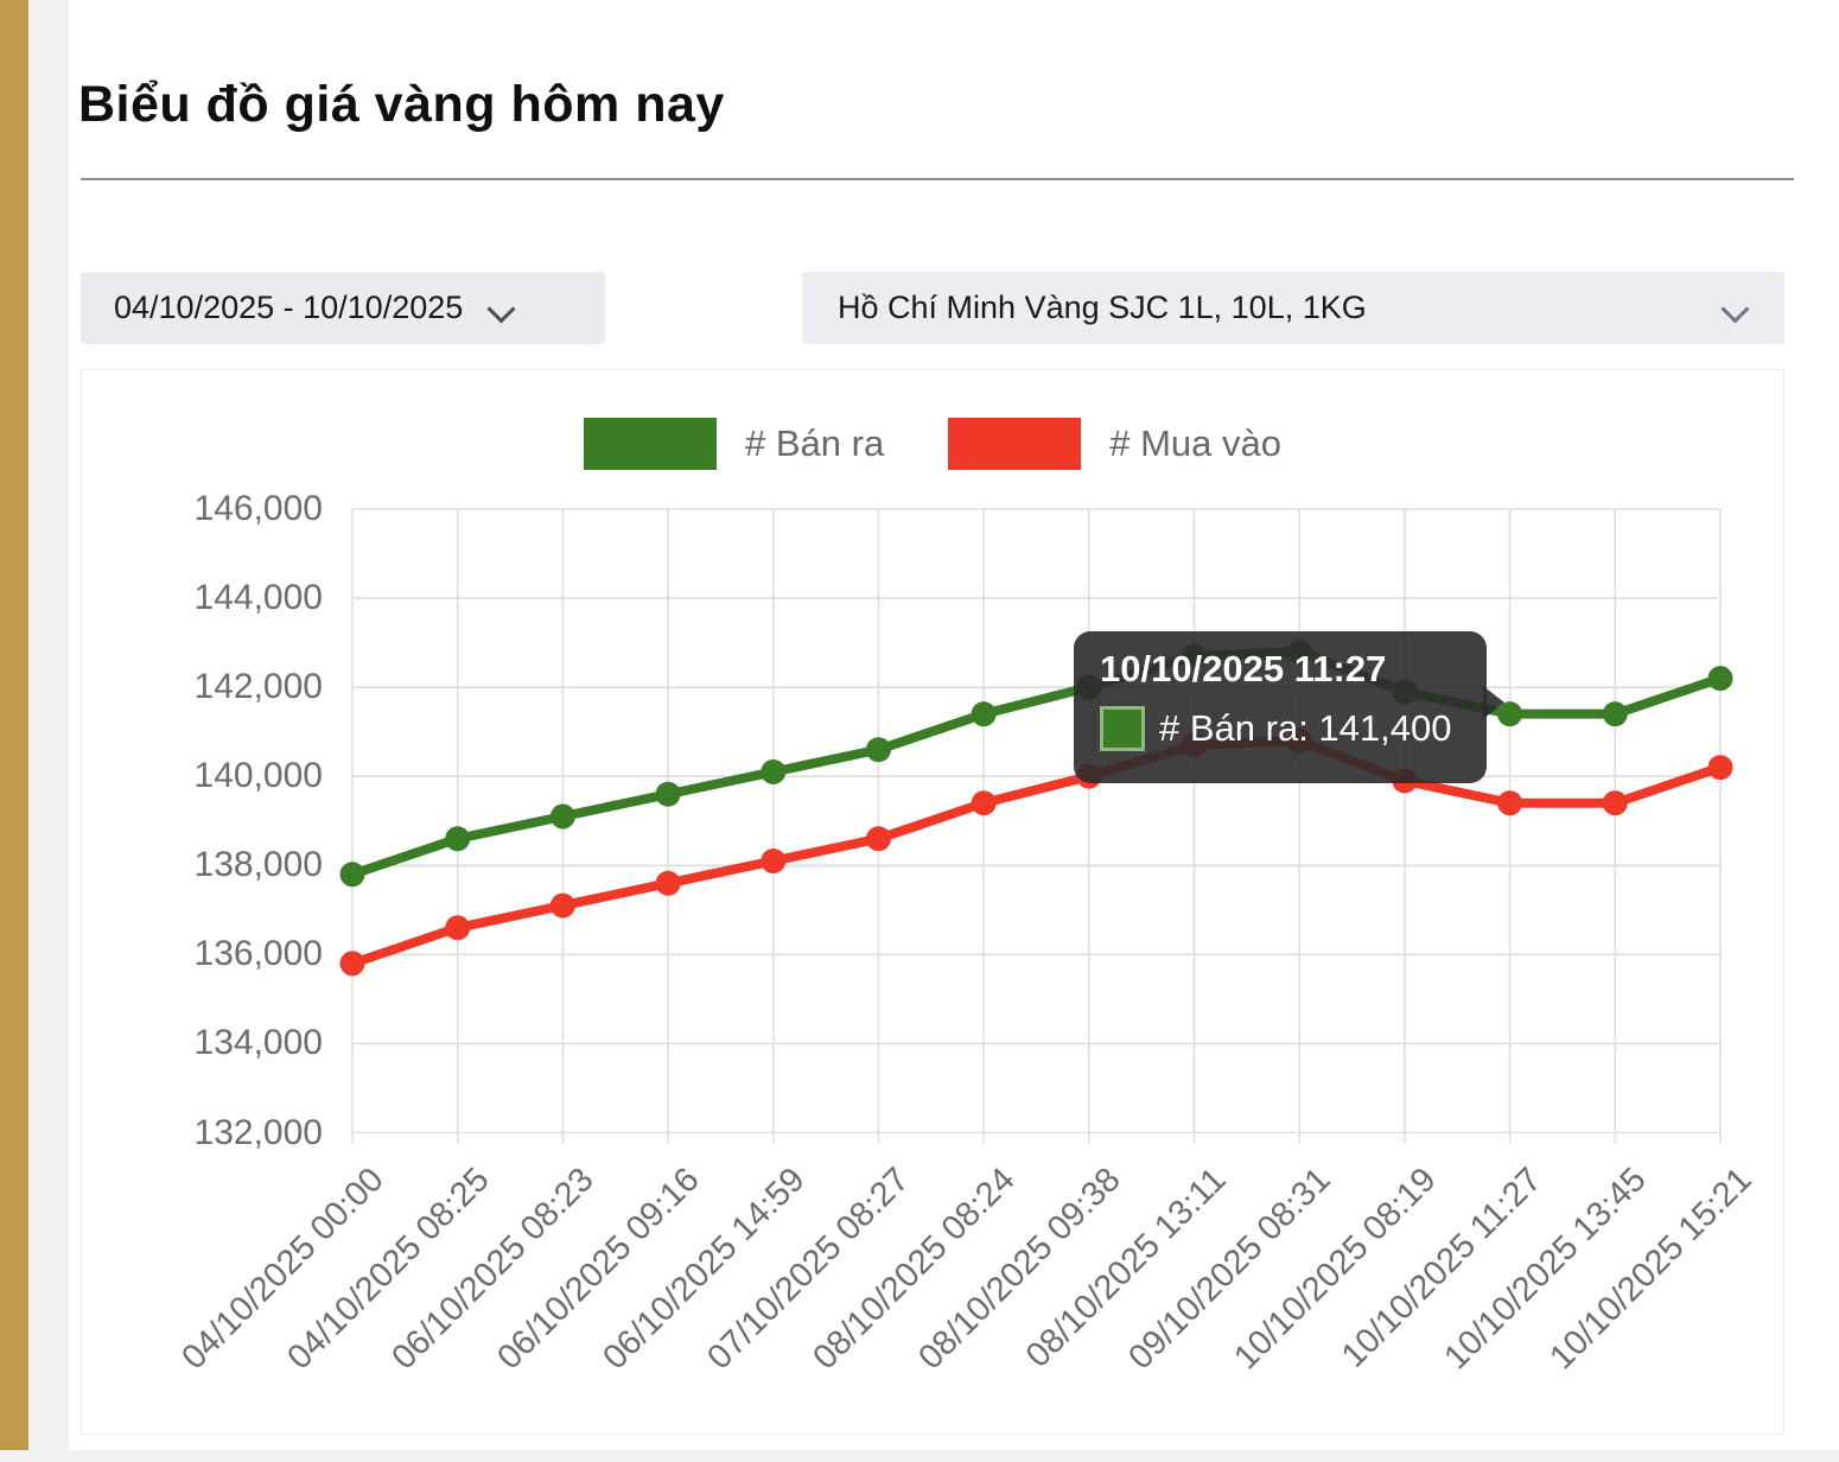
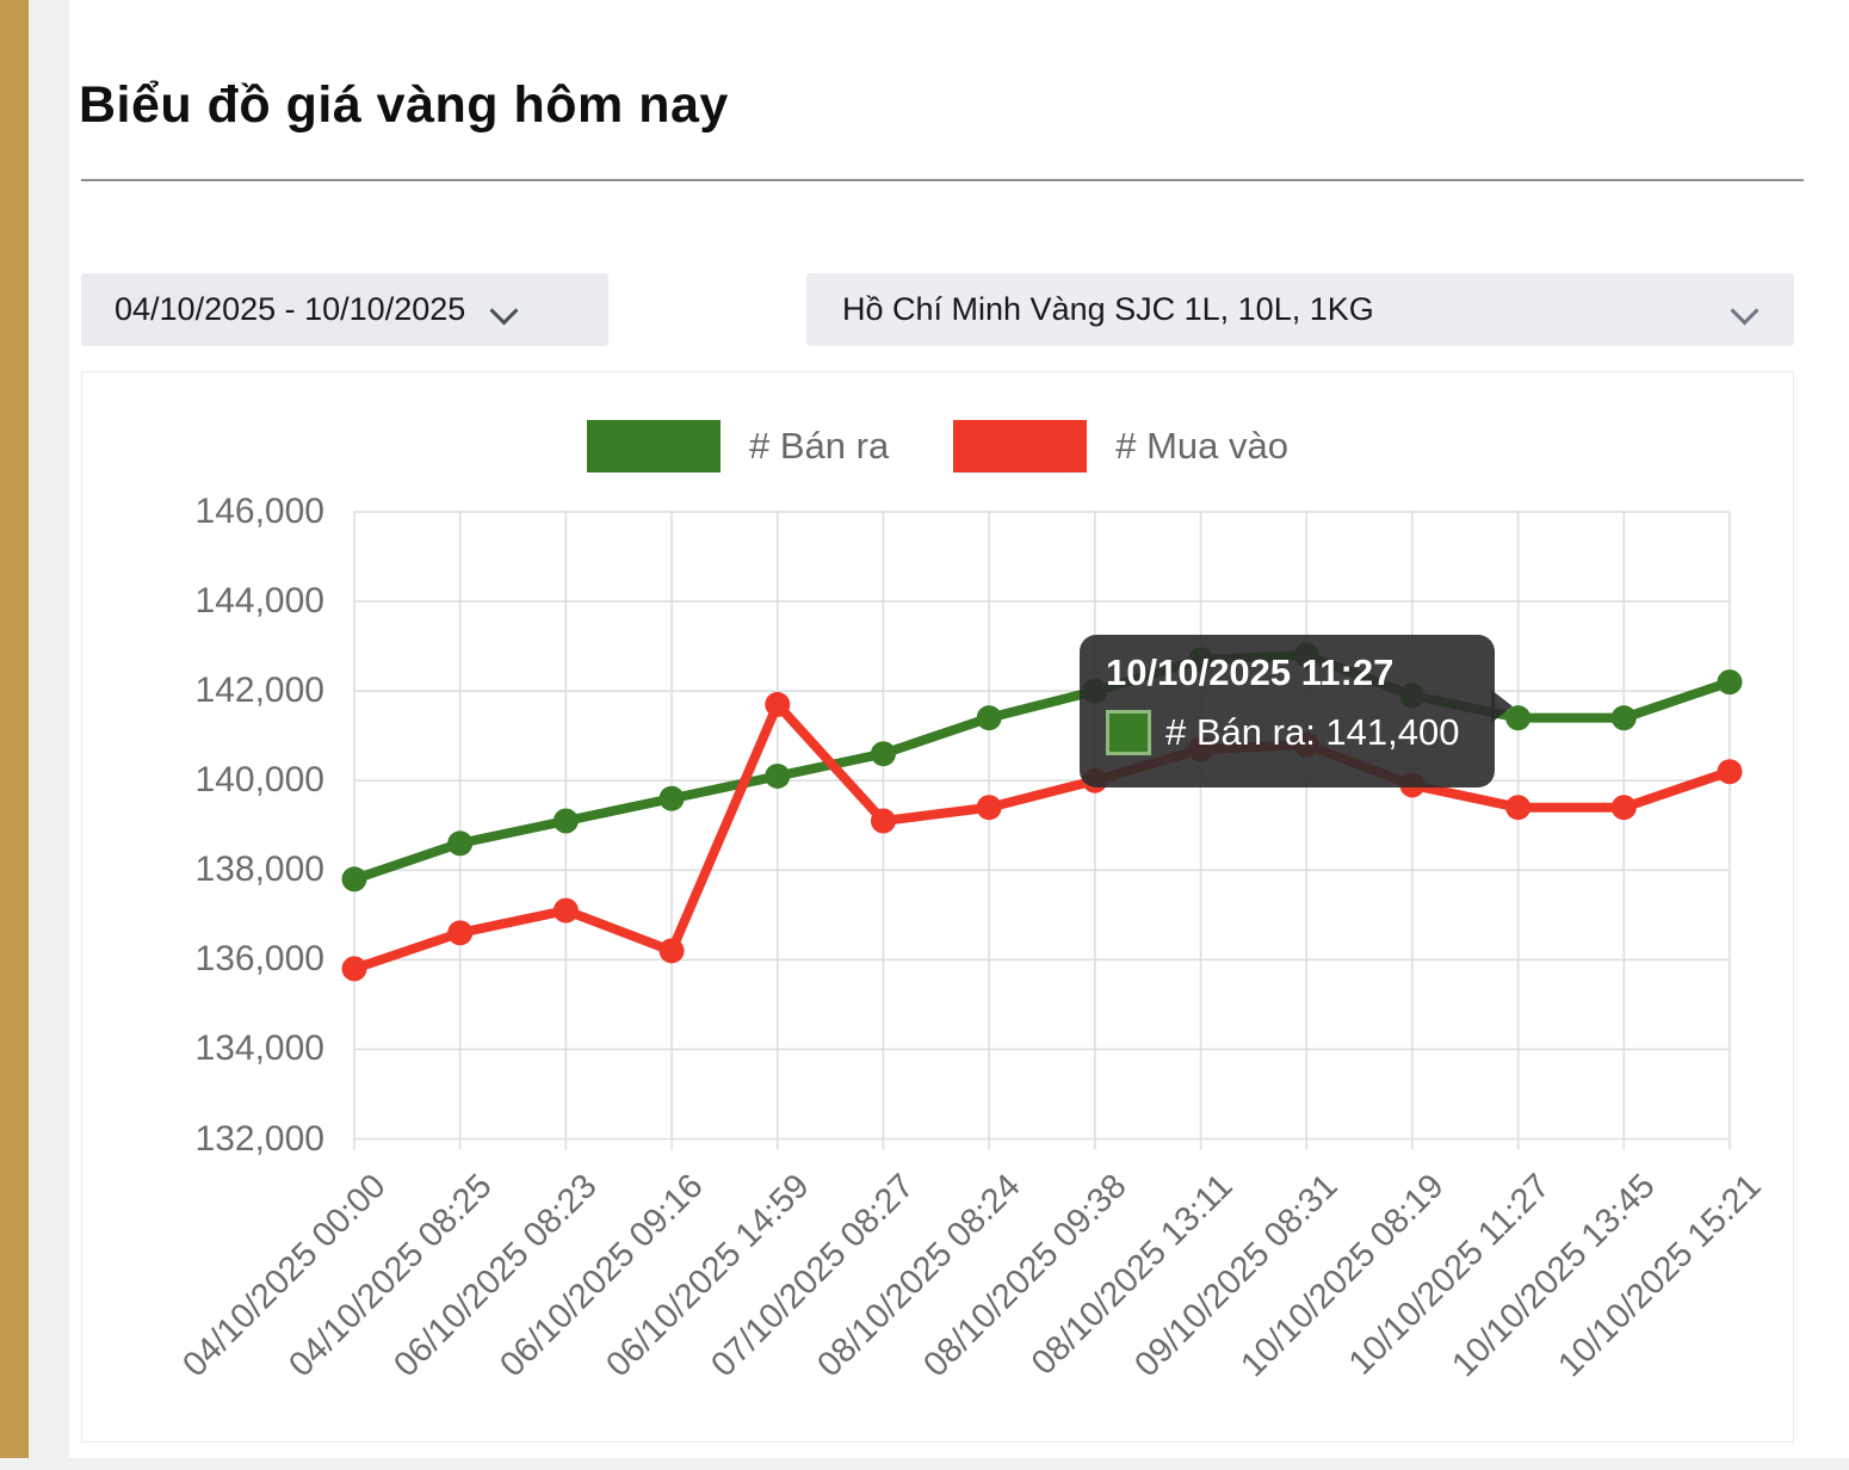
# Mua vào/06/10/2025 09:16: 137600 -> 136200
# Mua vào/06/10/2025 14:59: 138100 -> 141700
# Mua vào/07/10/2025 08:27: 138600 -> 139100
